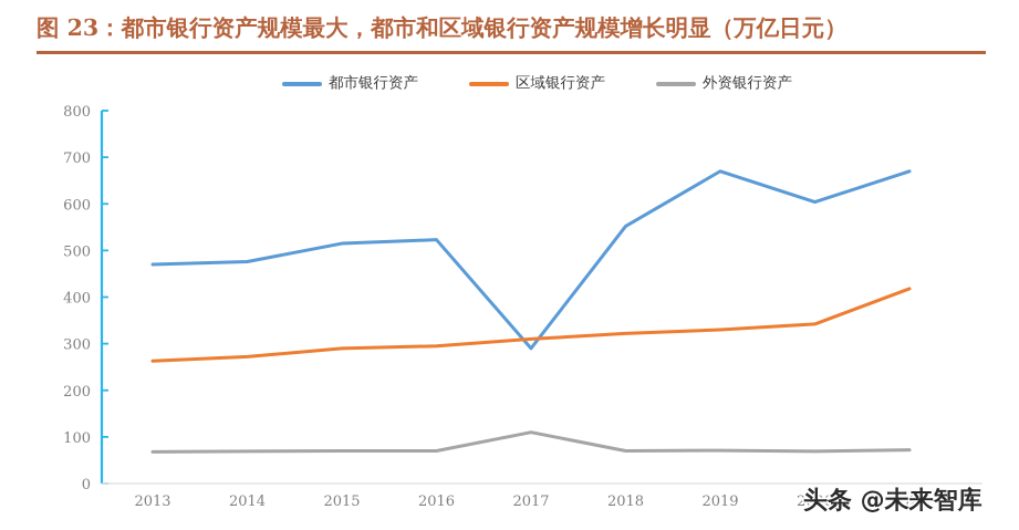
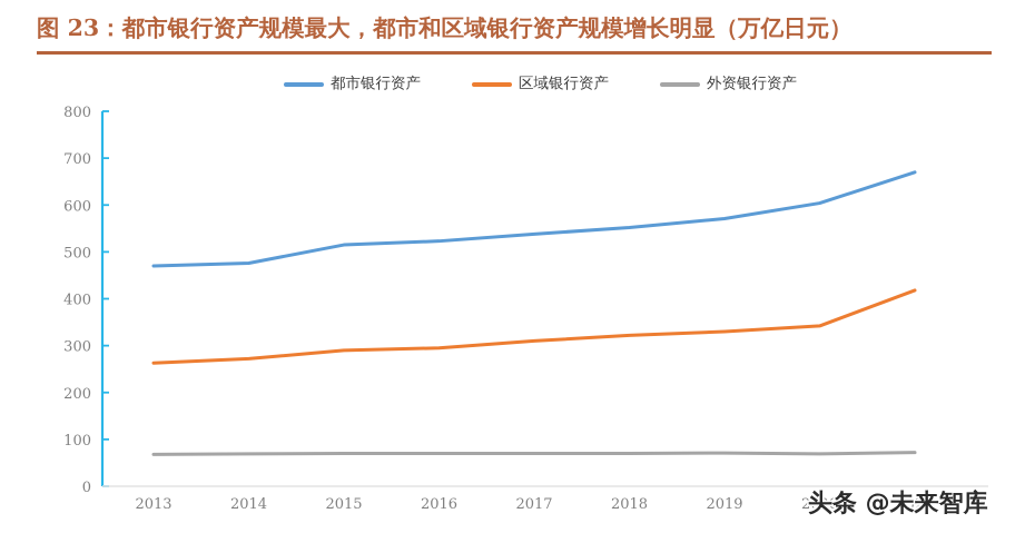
都市银行资产/2017: 290 -> 540
外资银行资产/2017: 110 -> 70
都市银行资产/2019: 670 -> 570
